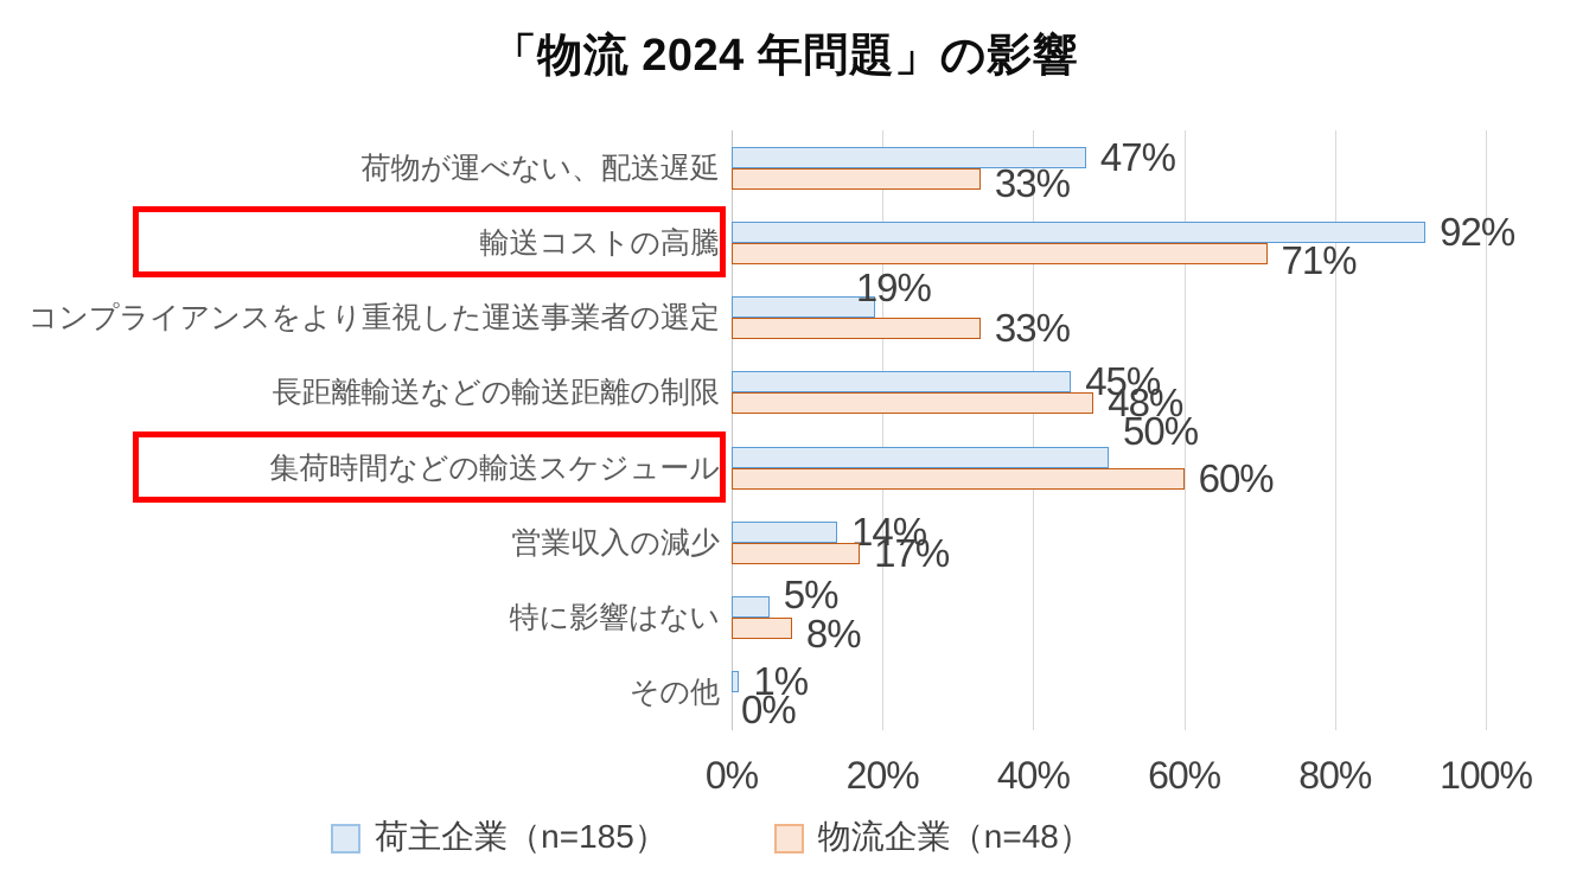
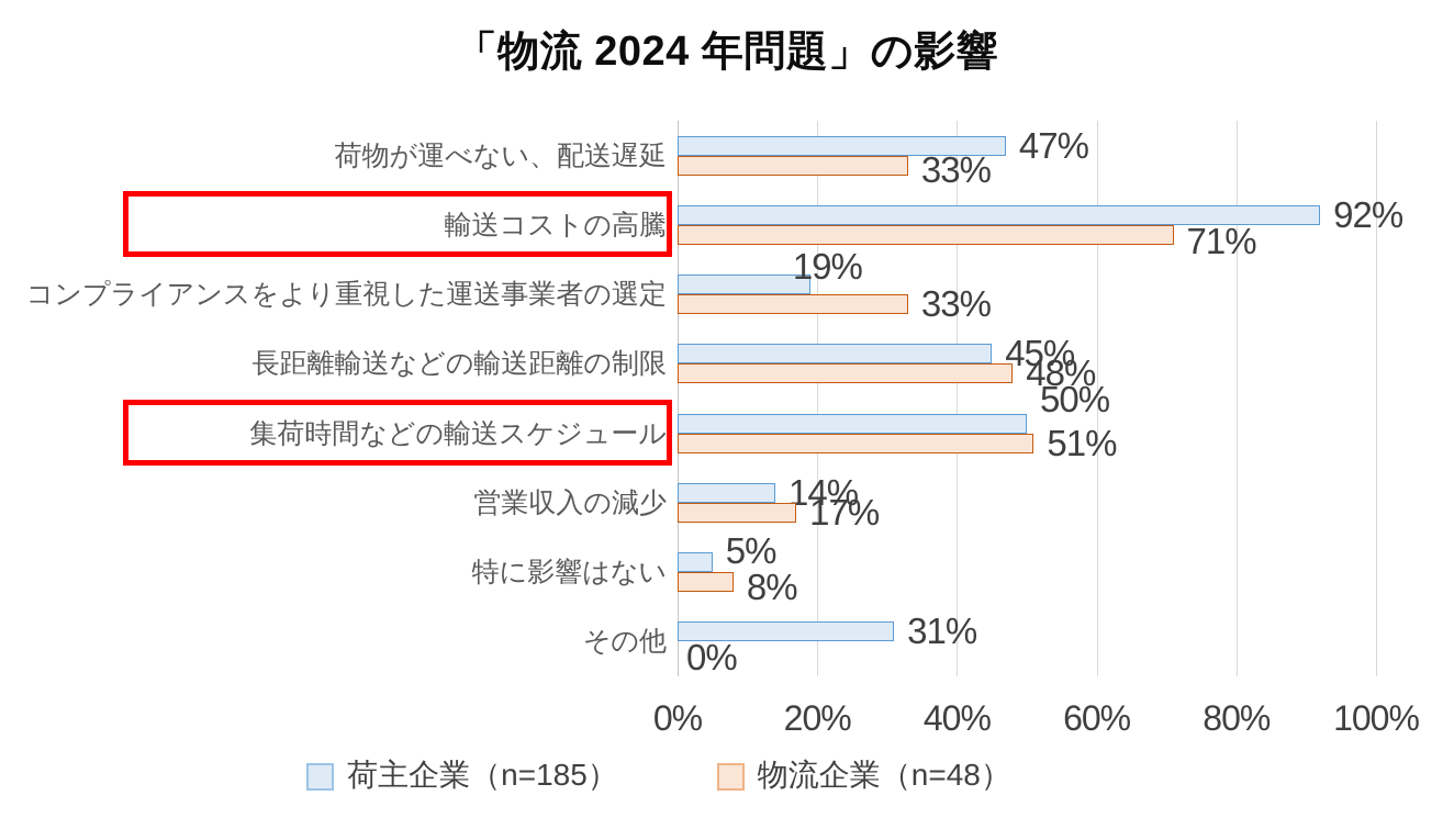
物流企業（n=48）/集荷時間などの輸送スケジュール: 60% -> 51%
荷主企業（n=185）/その他: 1% -> 31%
